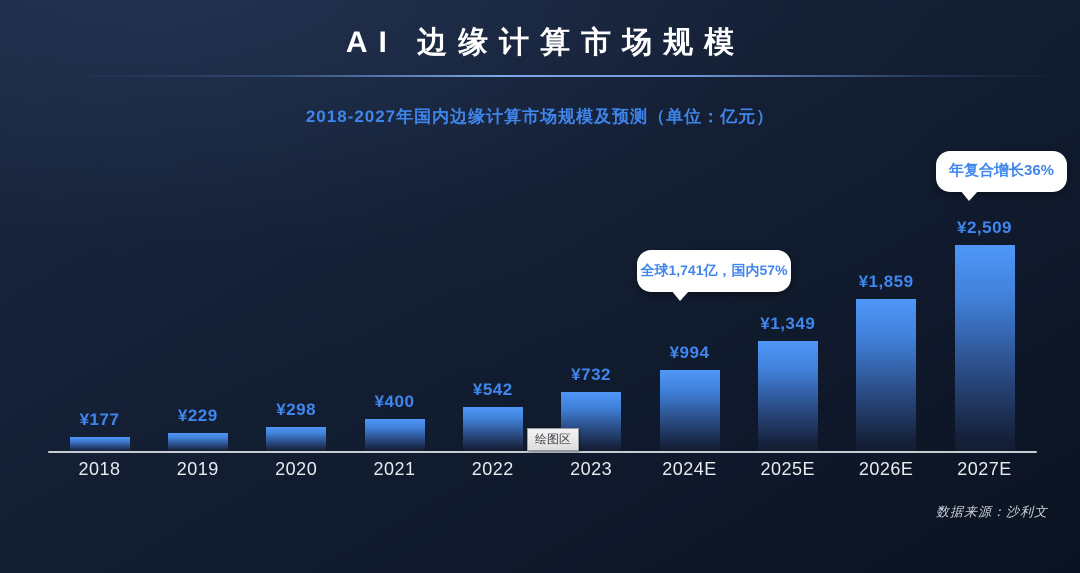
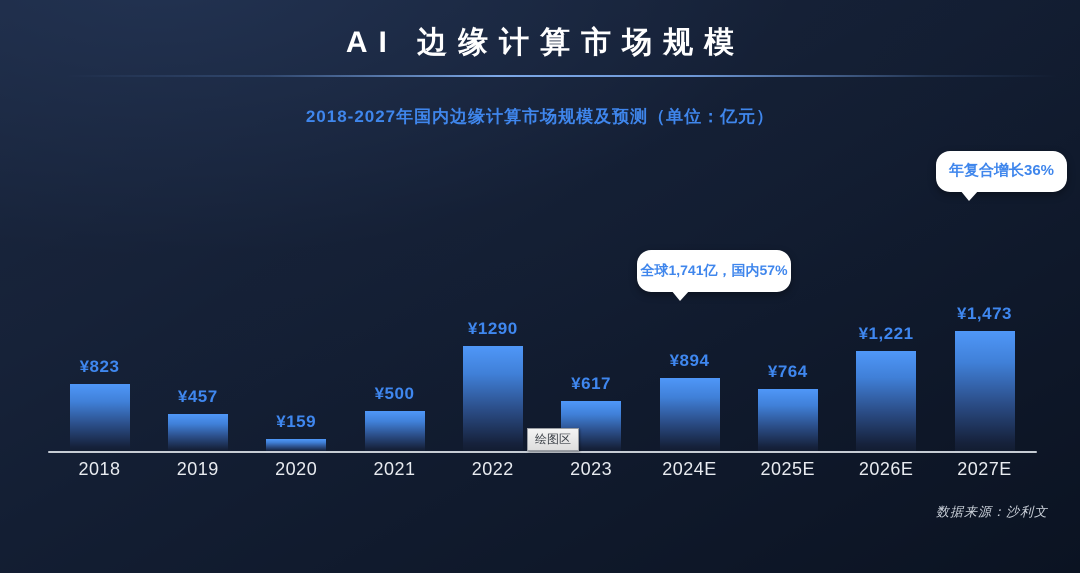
2018: ¥177 -> ¥823
2019: ¥229 -> ¥457
2020: ¥298 -> ¥159
2021: ¥400 -> ¥500
2022: ¥542 -> ¥1290
2023: ¥732 -> ¥617
2024E: ¥994 -> ¥894
2025E: ¥1,349 -> ¥764
2026E: ¥1,859 -> ¥1,221
2027E: ¥2,509 -> ¥1,473
